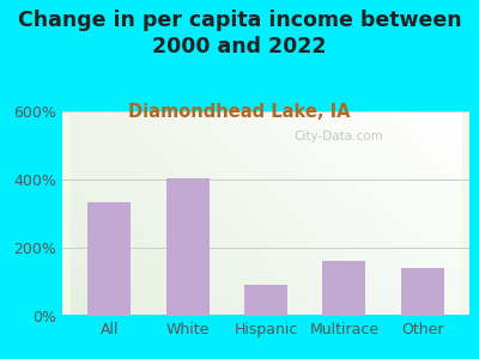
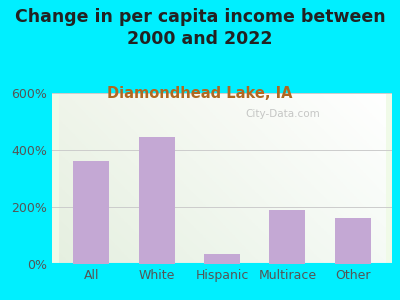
All: 335% -> 360%
White: 405% -> 445%
Hispanic: 90% -> 35%
Multirace: 160% -> 190%
Other: 140% -> 160%
